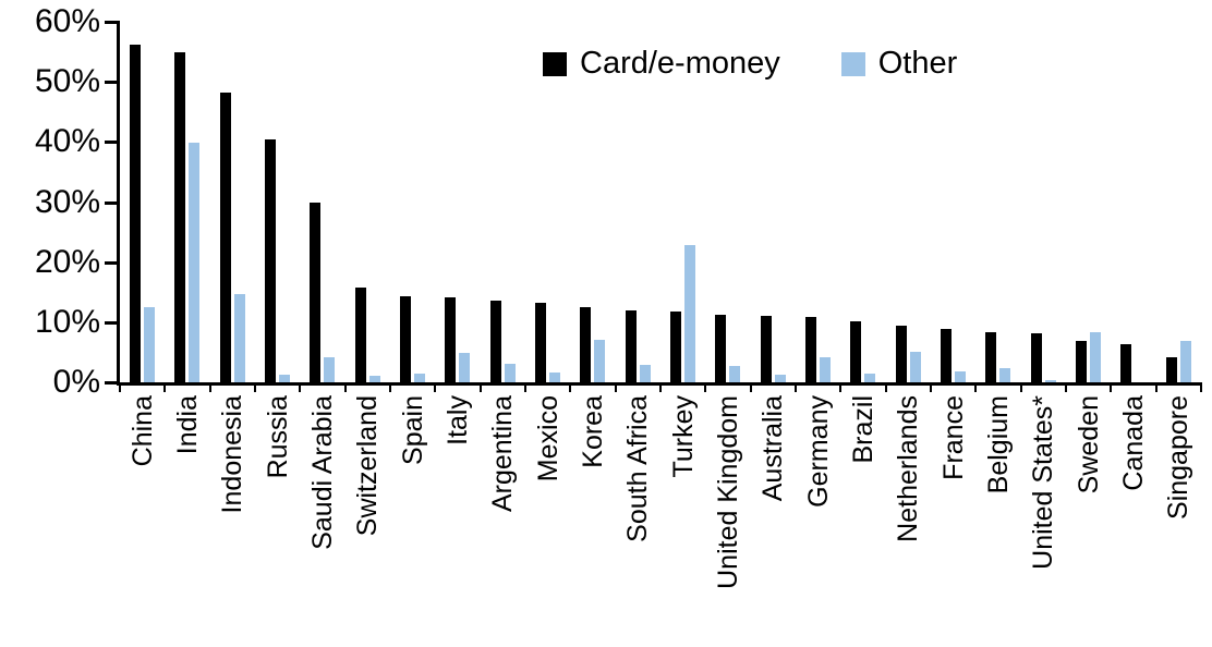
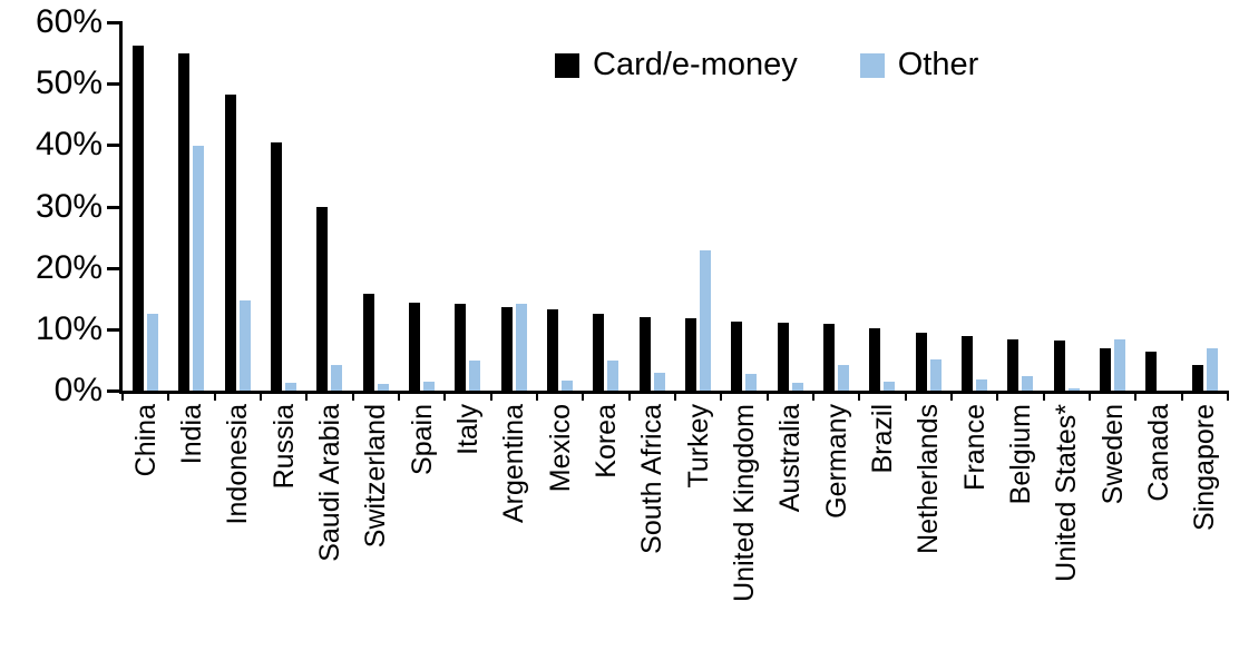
Other/Argentina: 3% -> 14%
Other/Korea: 7% -> 5%
